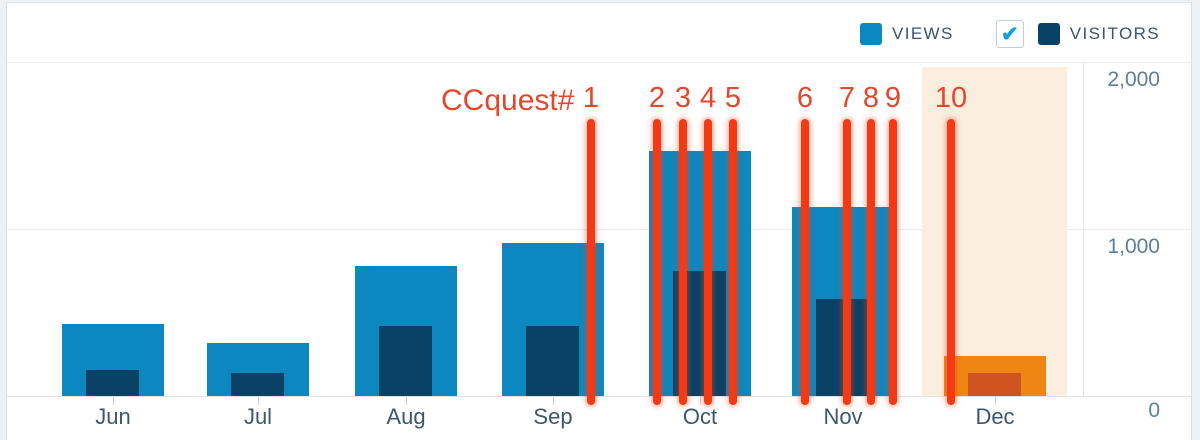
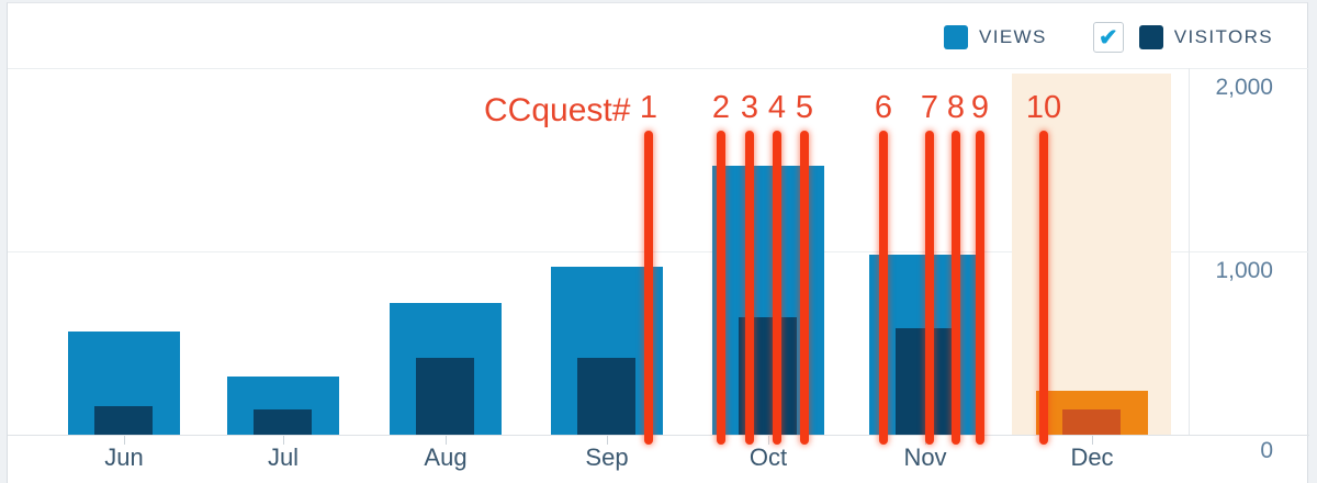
VIEWS/Jun: 430 -> 560
VIEWS/Aug: 780 -> 720
VISITORS/Oct: 750 -> 640
VIEWS/Nov: 1130 -> 980
